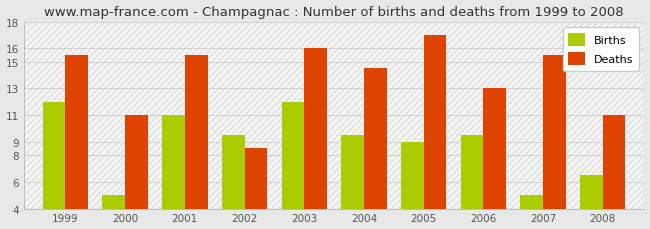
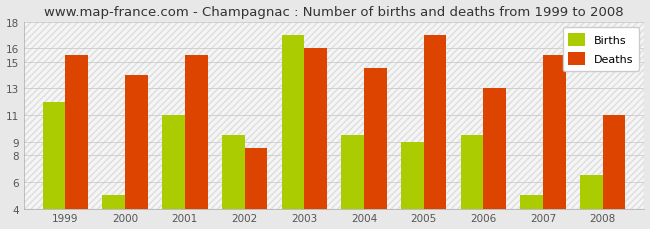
Deaths/2000: 11.0 -> 14.0
Births/2003: 12.0 -> 17.0
